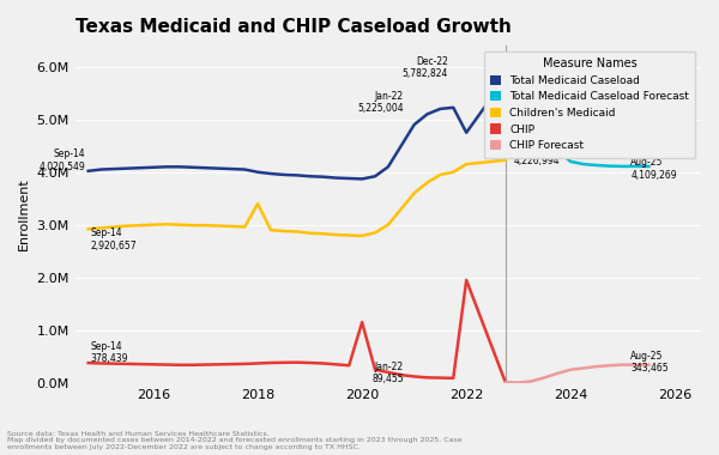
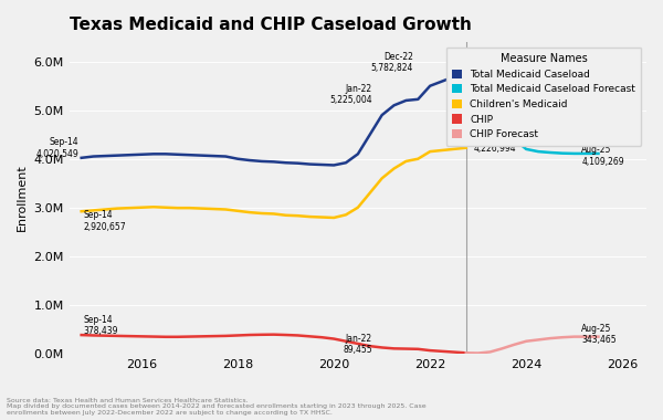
Children's Medicaid/2018: 3.40M -> 2.93M
CHIP/2020: 1.15M -> 0.30M
Total Medicaid Caseload/2022: 4.75M -> 5.50M
CHIP/2022: 1.95M -> 0.06M
